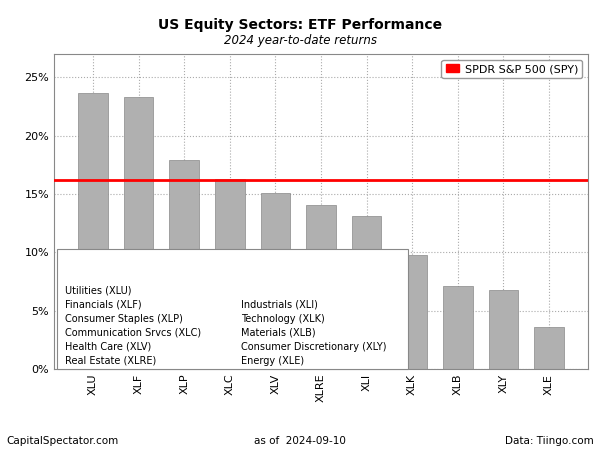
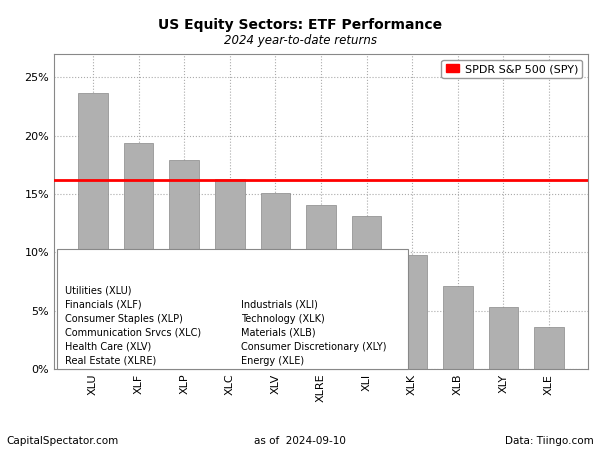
XLF: 23.3% -> 19.4%
XLY: 6.8% -> 5.3%
